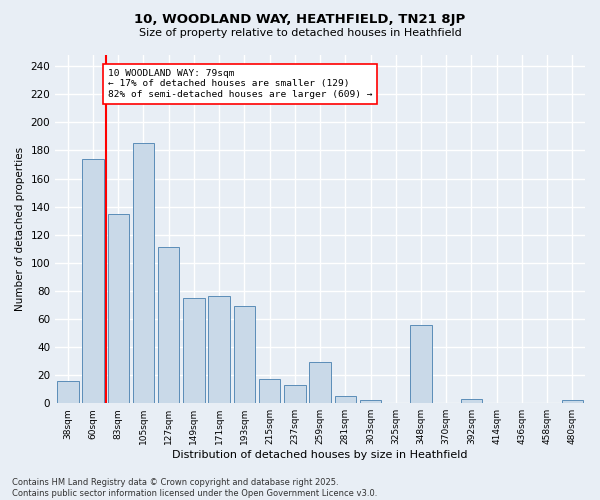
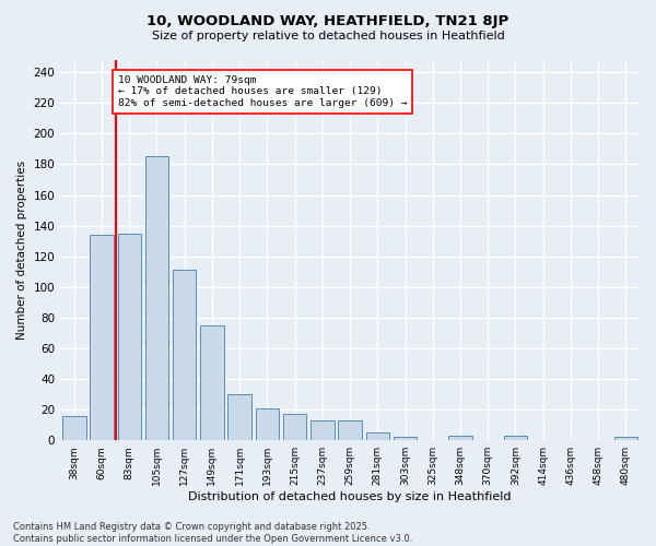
60sqm: 174 -> 134
171sqm: 76 -> 30
193sqm: 69 -> 21
259sqm: 29 -> 13
348sqm: 56 -> 3
